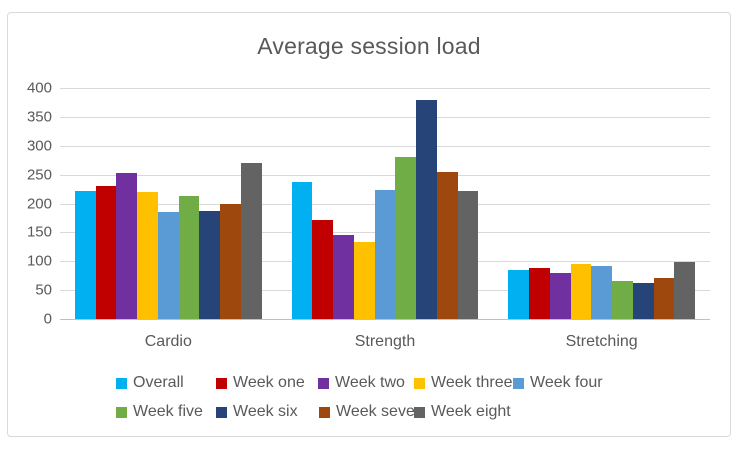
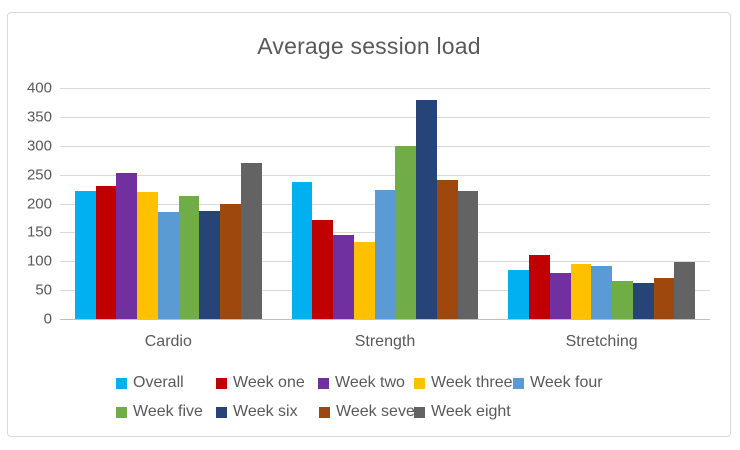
Week five/Strength: 280 -> 300
Week seven/Strength: 250 -> 240
Week one/Stretching: 90 -> 110
